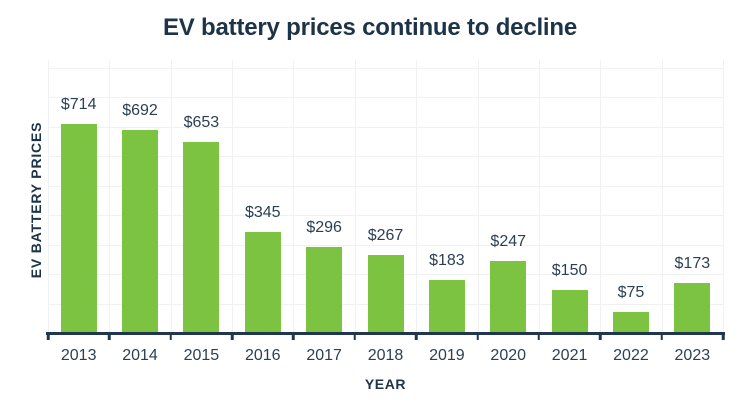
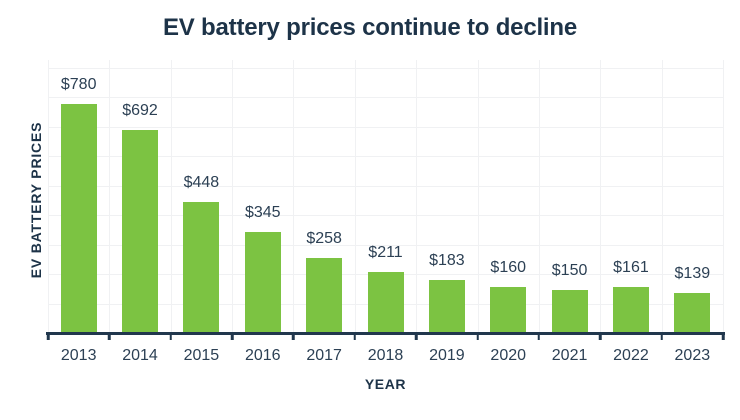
2013: $714 -> $780
2015: $653 -> $448
2017: $296 -> $258
2018: $267 -> $211
2020: $247 -> $160
2022: $75 -> $161
2023: $173 -> $139
